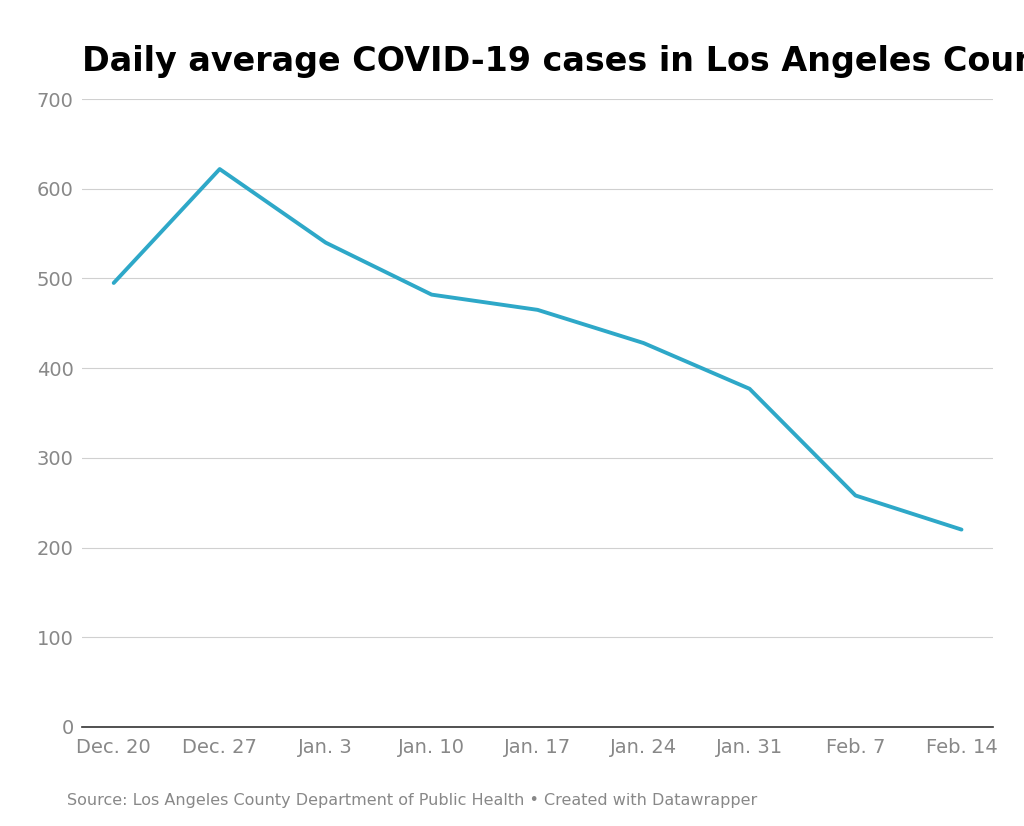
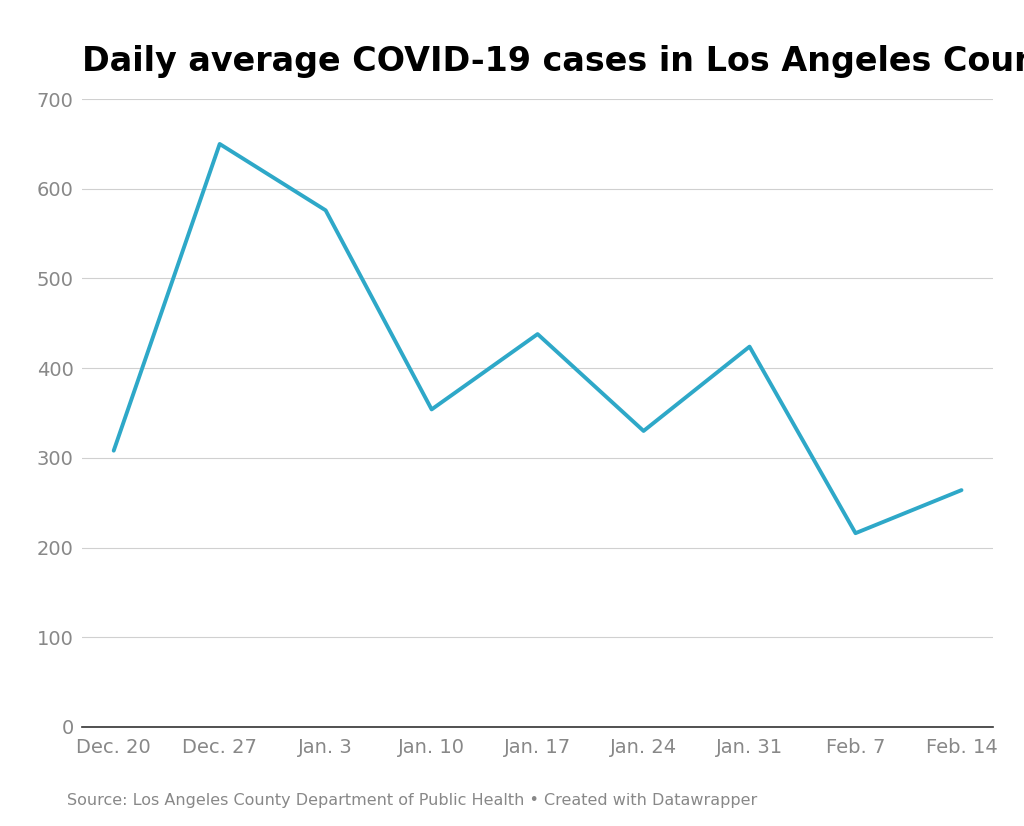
Dec. 20: 495 -> 308
Dec. 27: 622 -> 650
Jan. 3: 540 -> 576
Jan. 10: 482 -> 354
Jan. 17: 465 -> 438
Jan. 24: 428 -> 330
Jan. 31: 377 -> 424
Feb. 7: 258 -> 216
Feb. 14: 220 -> 264
